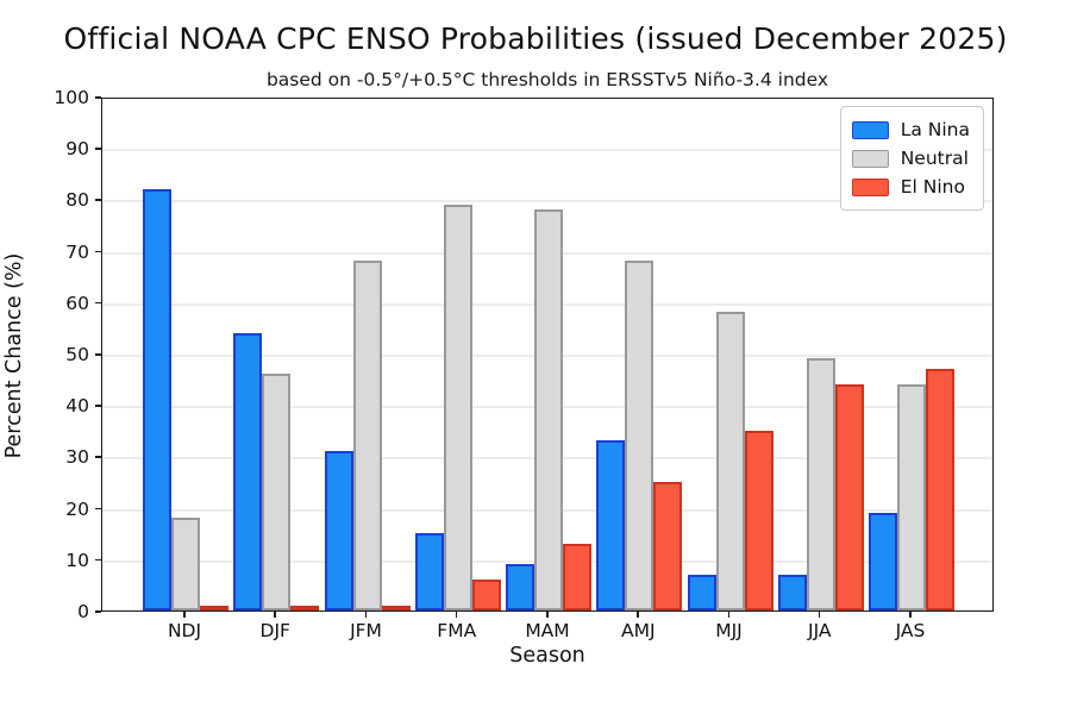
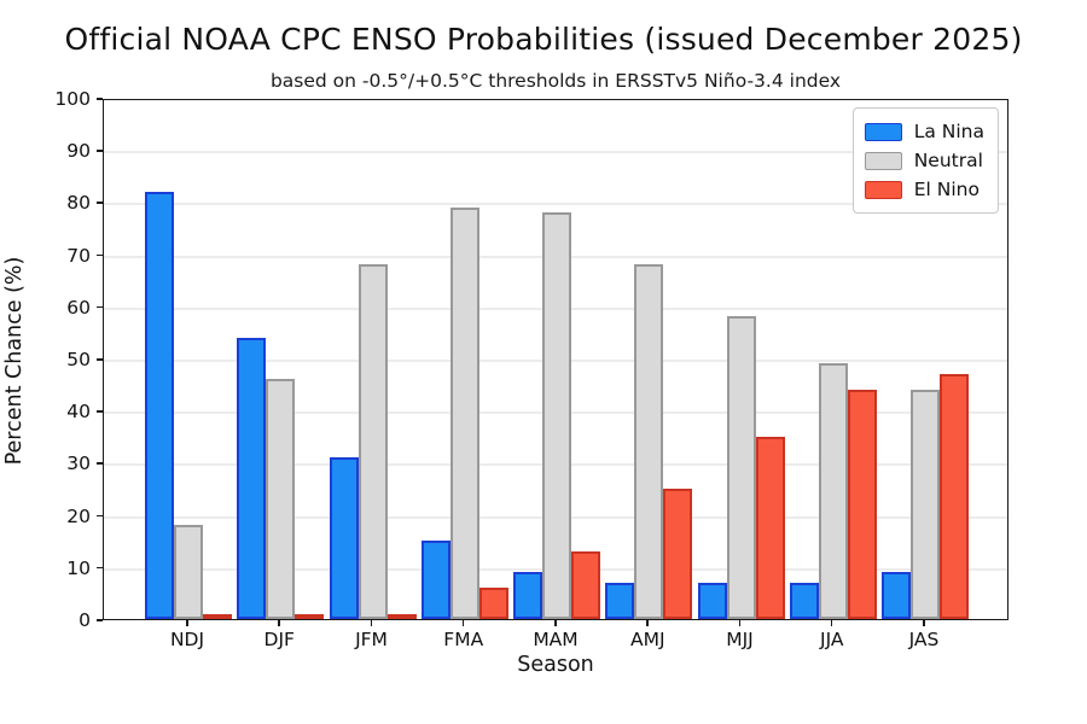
La Nina/AMJ: 33 -> 7
La Nina/JAS: 19 -> 9
